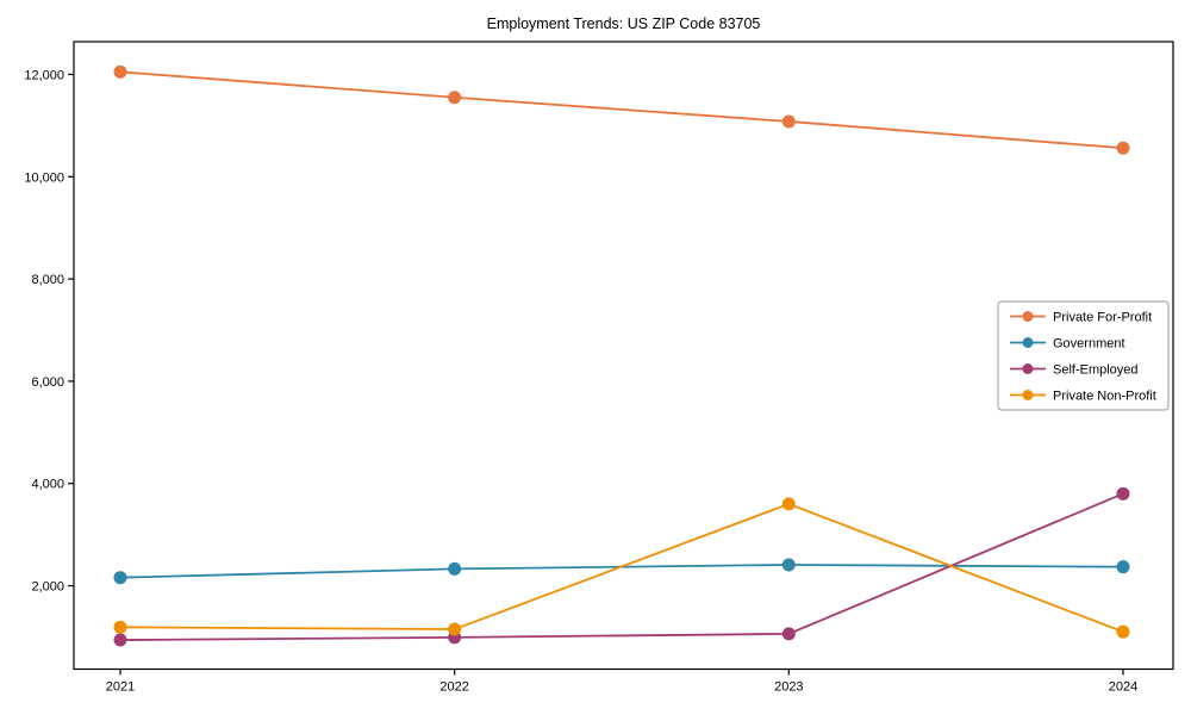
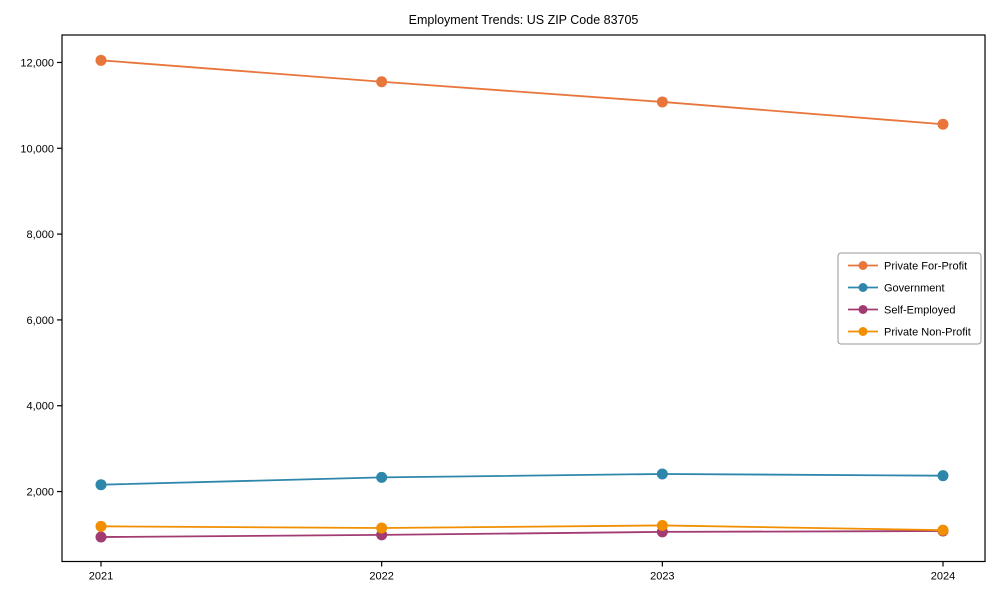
Private Non-Profit/2023: 3600 -> 1200
Self-Employed/2024: 3800 -> 1100
